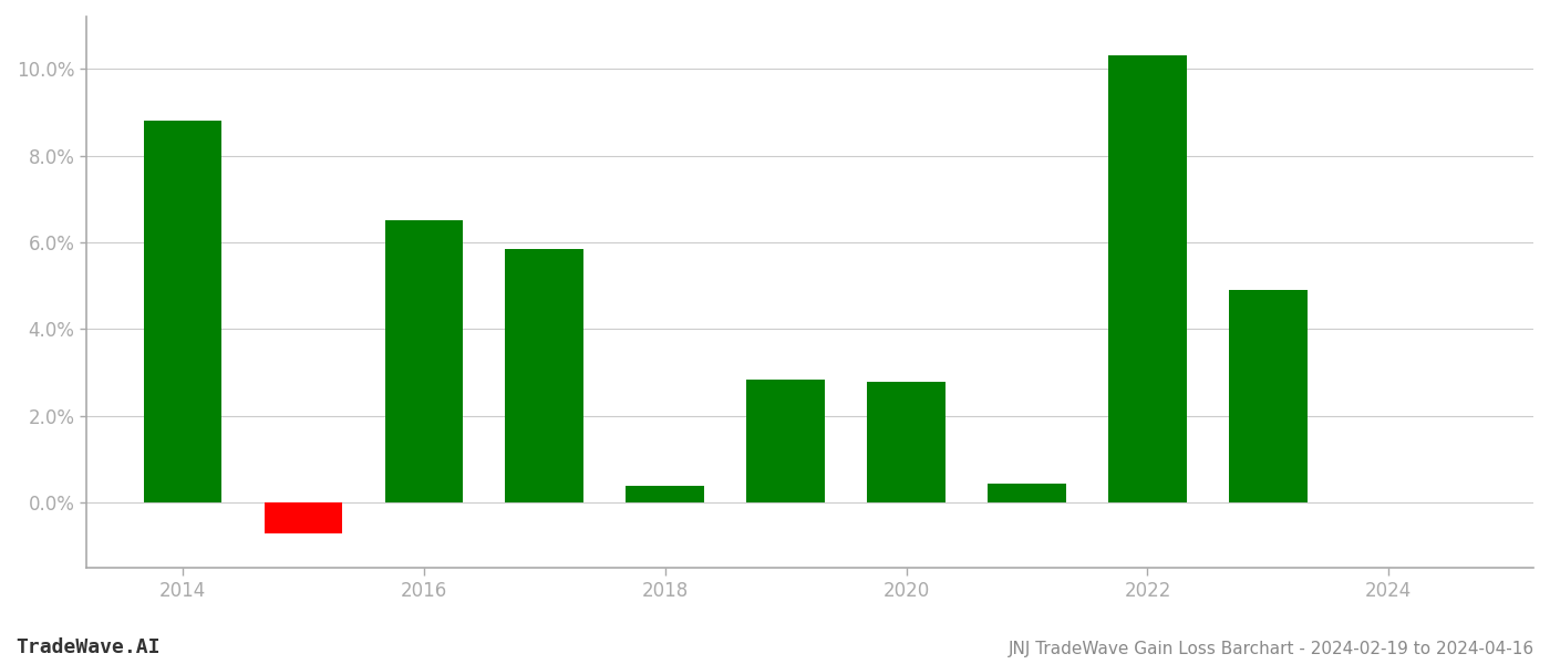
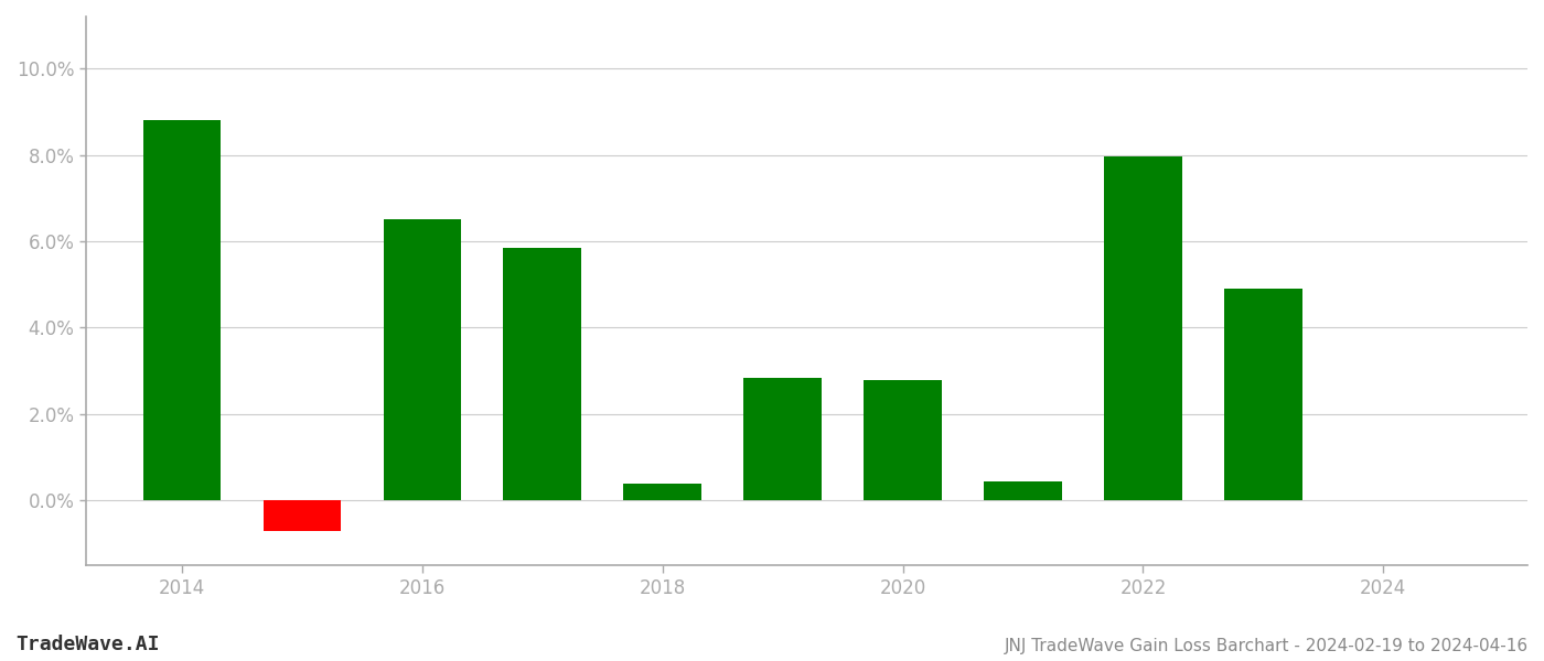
2022: 10.30% -> 7.95%
